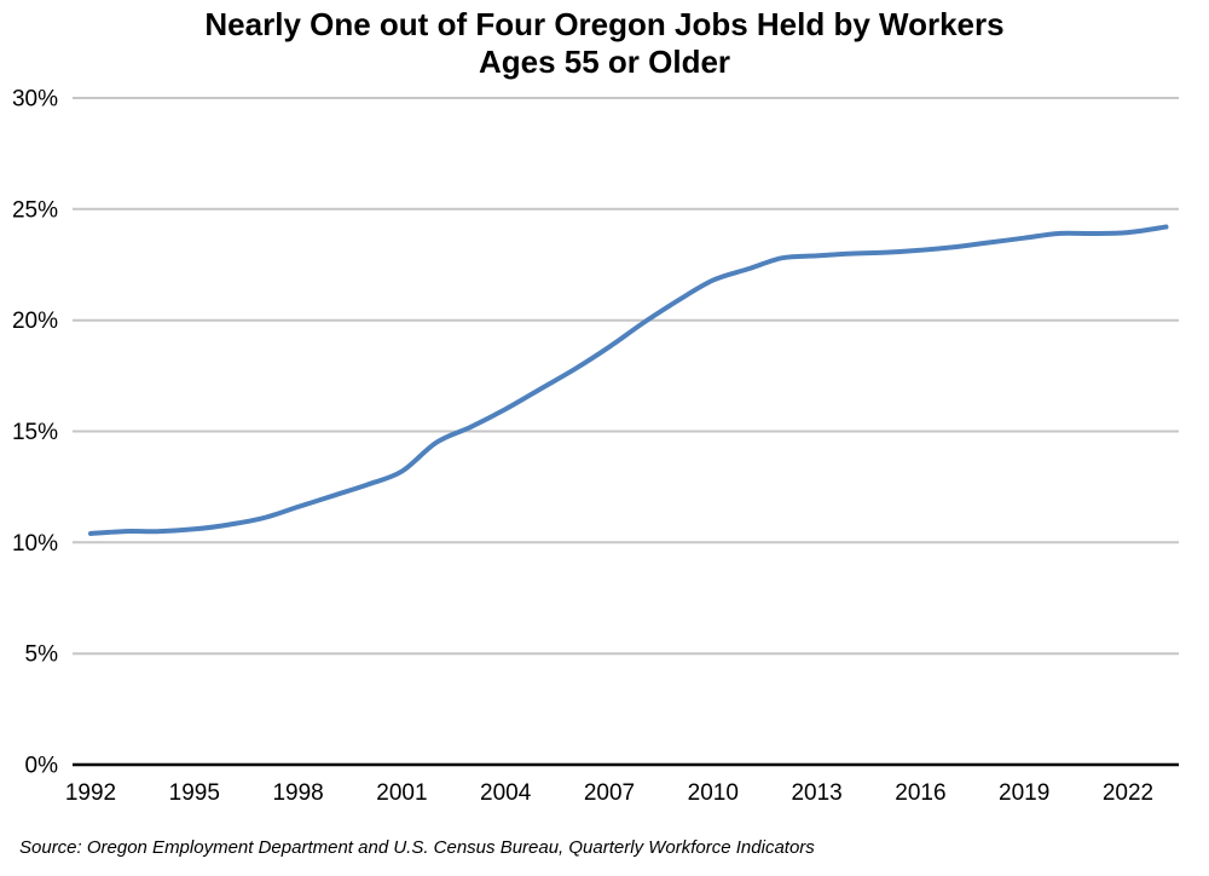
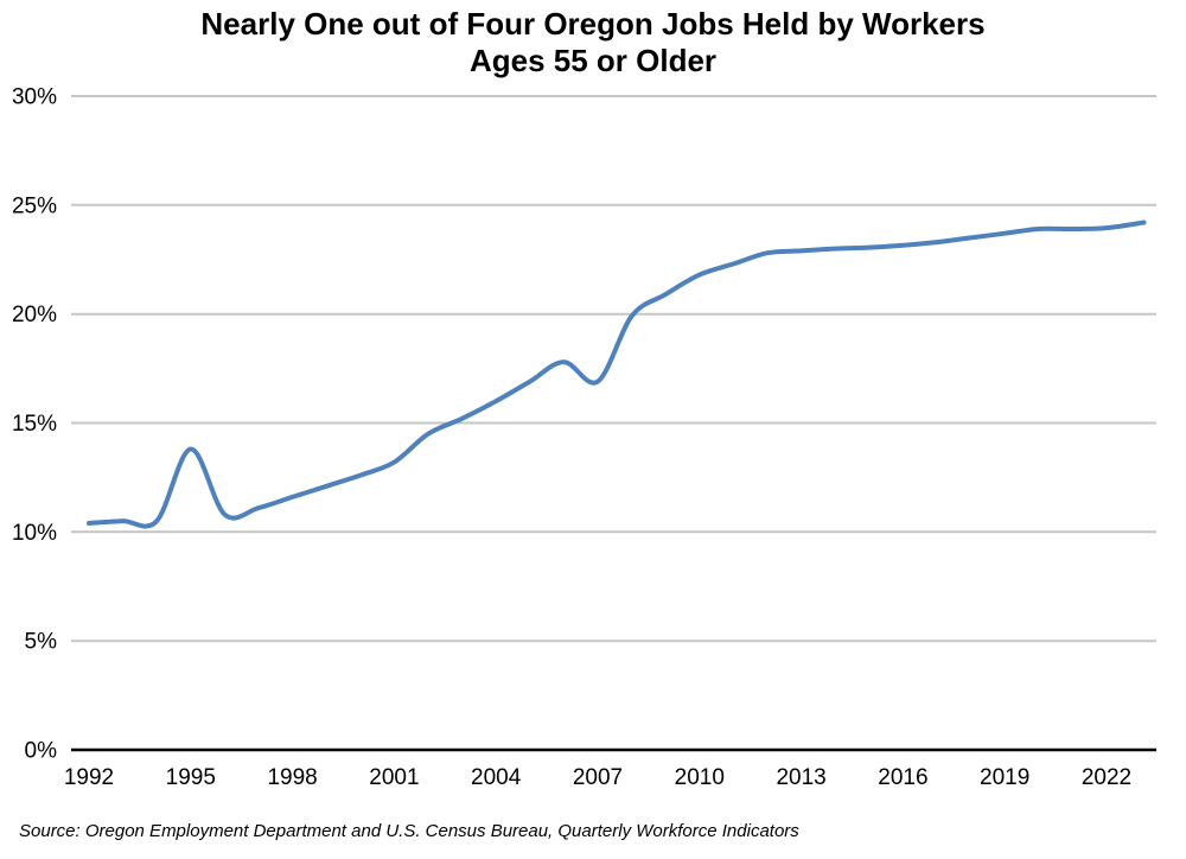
1995: 10.6% -> 13.8%
2007: 18.8% -> 16.9%
